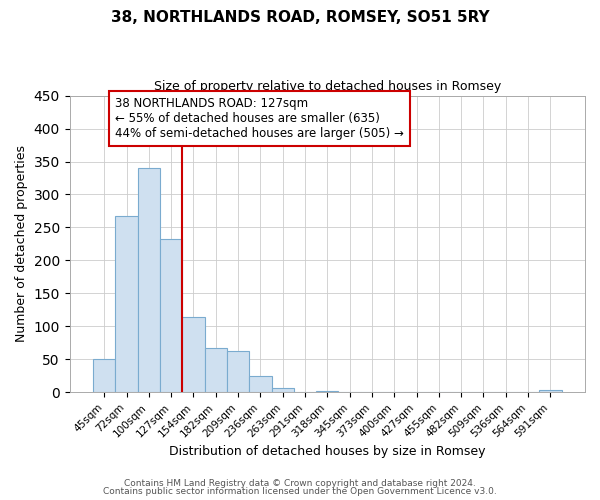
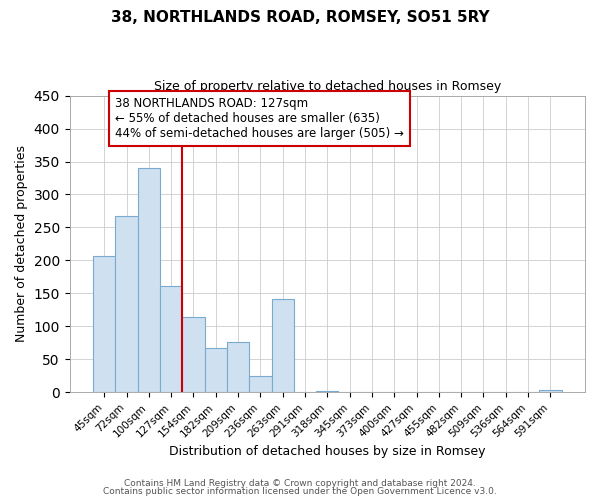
45sqm: 50 -> 206
127sqm: 233 -> 162
209sqm: 62 -> 76
263sqm: 7 -> 142
